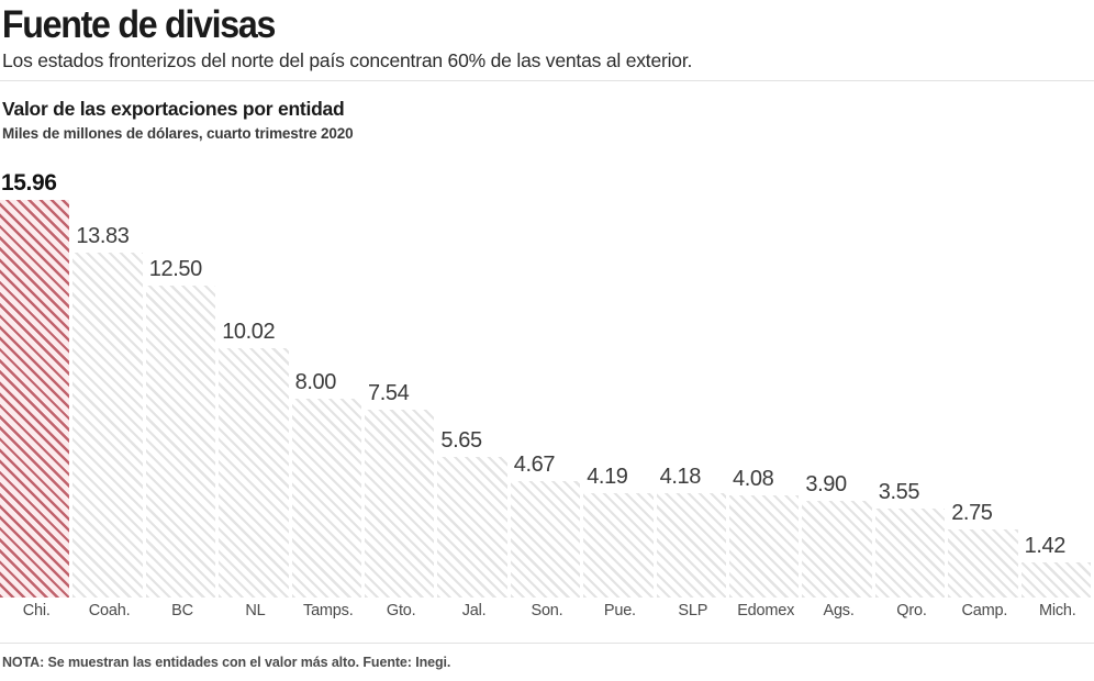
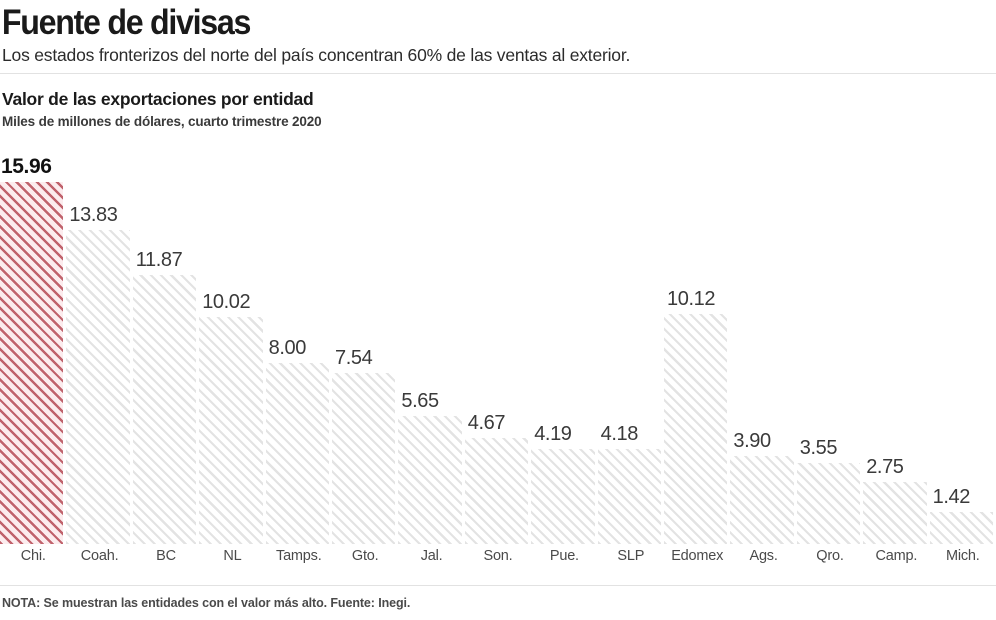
BC: 12.50 -> 11.87
Edomex: 4.08 -> 10.12
